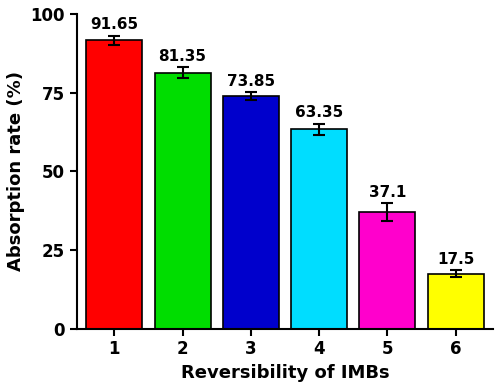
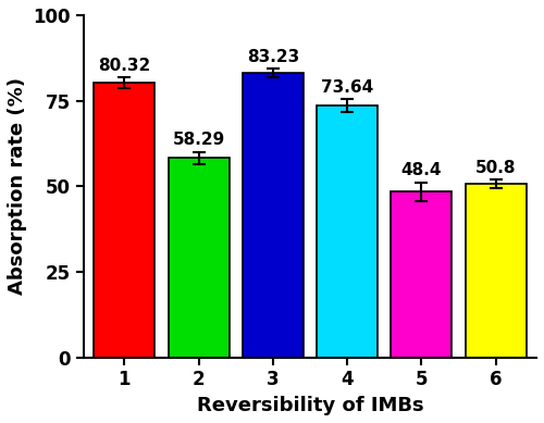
1: 91.65 -> 80.32
2: 81.35 -> 58.29
3: 73.85 -> 83.23
4: 63.35 -> 73.64
5: 37.1 -> 48.4
6: 17.5 -> 50.8
